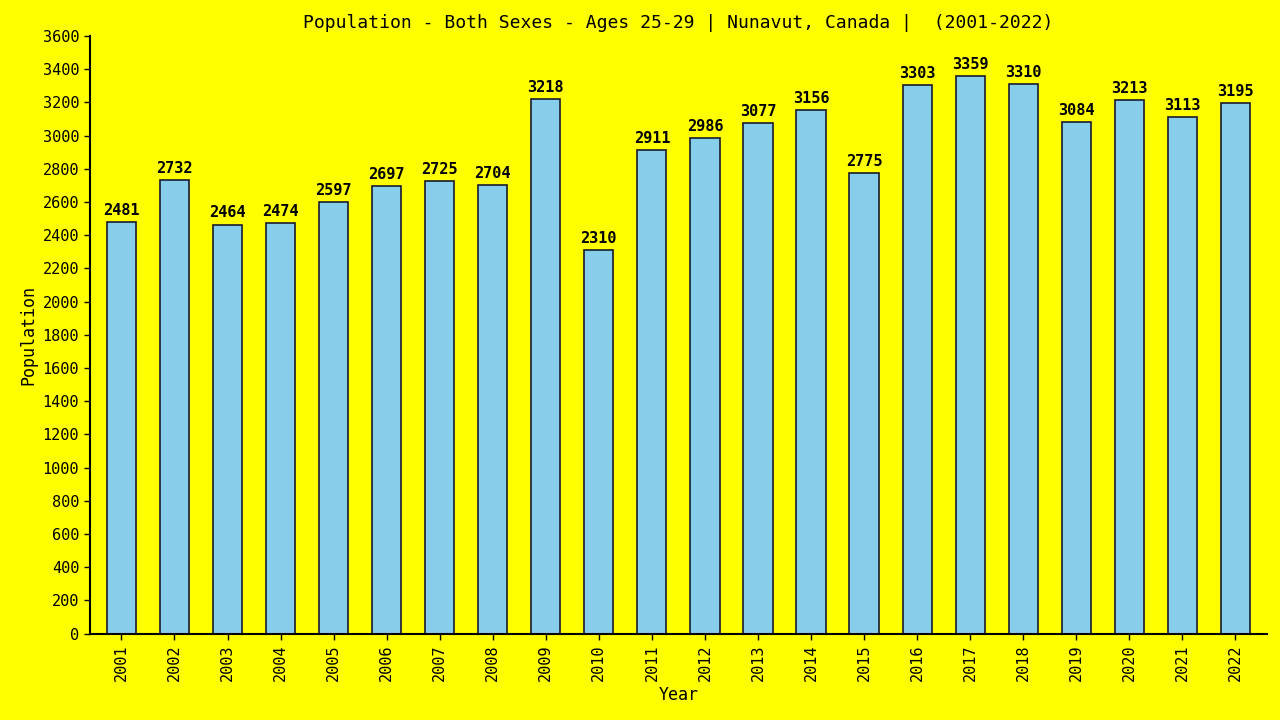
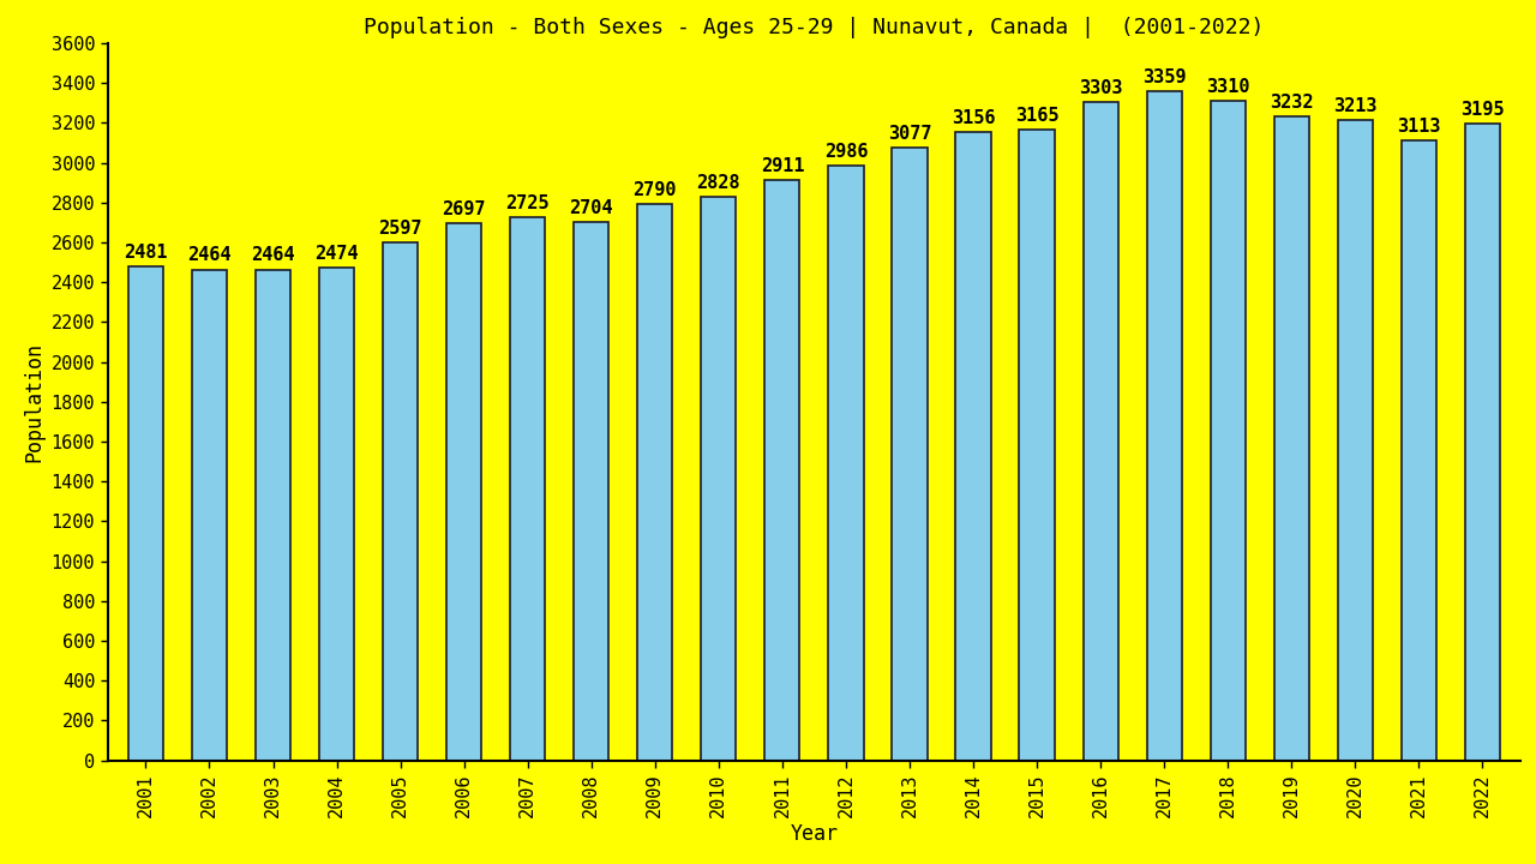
2002: 2732 -> 2464
2009: 3218 -> 2790
2010: 2310 -> 2828
2015: 2775 -> 3165
2019: 3084 -> 3232
